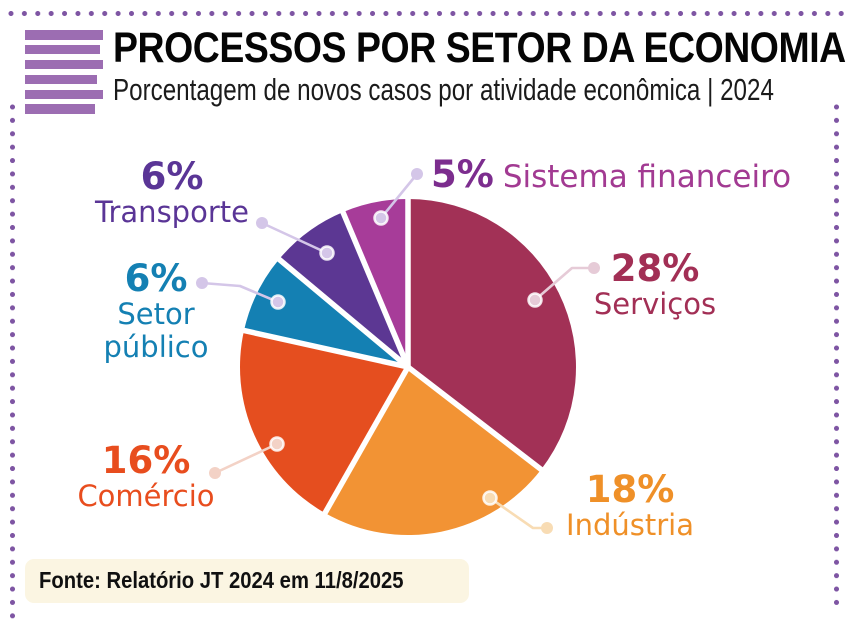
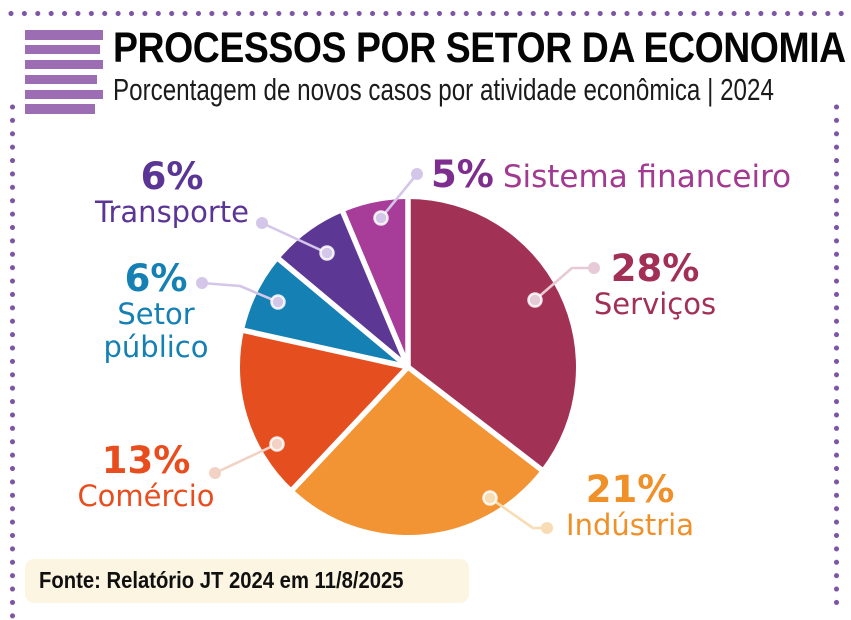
Indústria: 18% -> 21%
Comércio: 16% -> 13%
